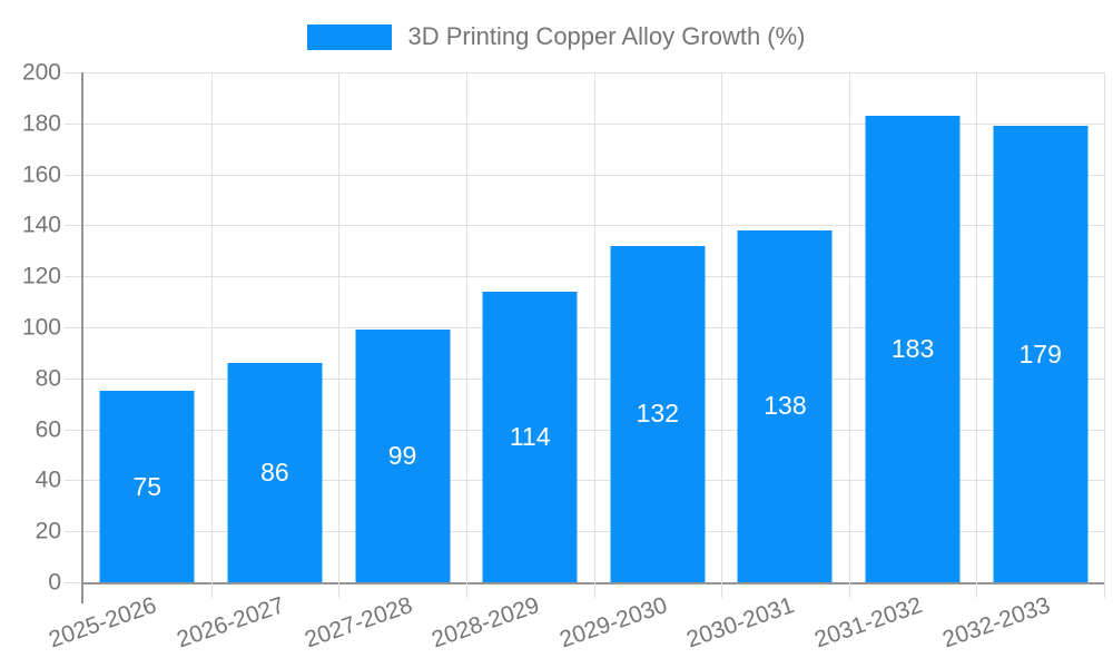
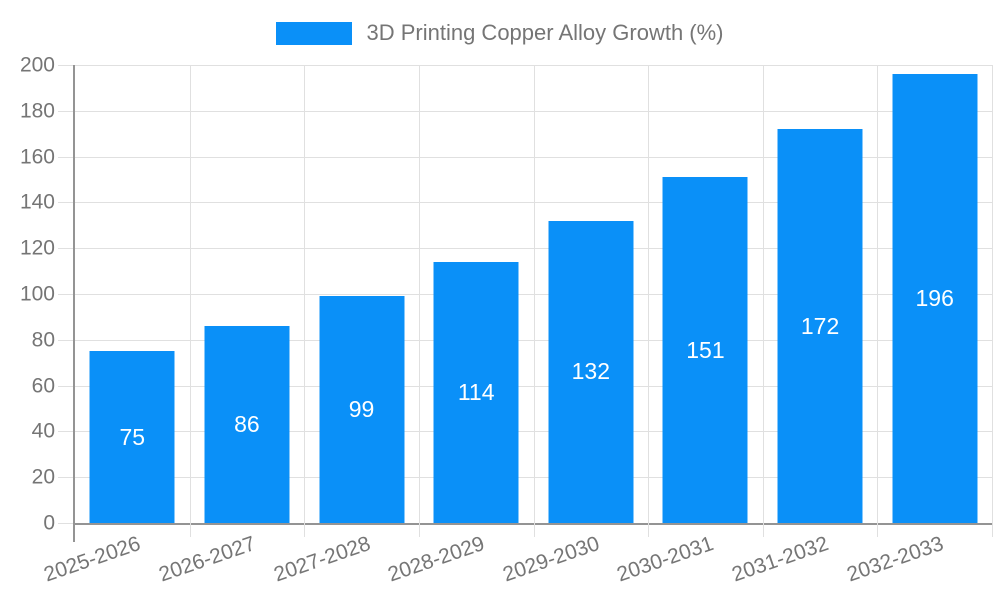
2030-2031: 138 -> 151
2031-2032: 183 -> 172
2032-2033: 179 -> 196
